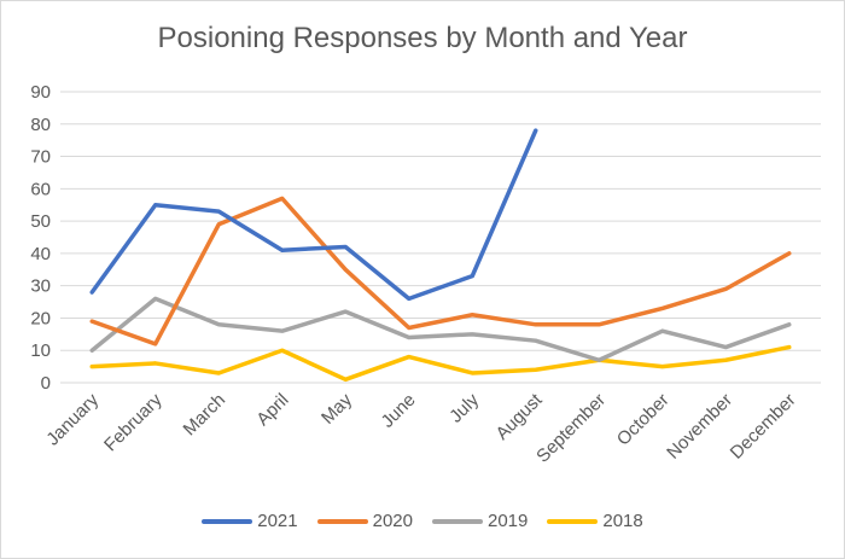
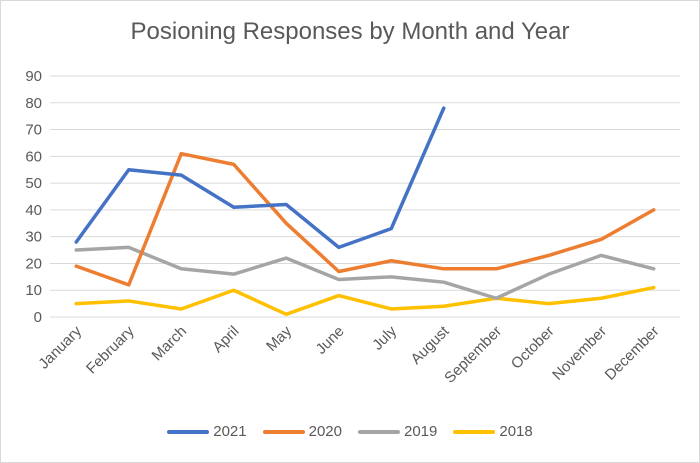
2019/January: 10 -> 25
2020/March: 49 -> 61
2019/November: 11 -> 23
